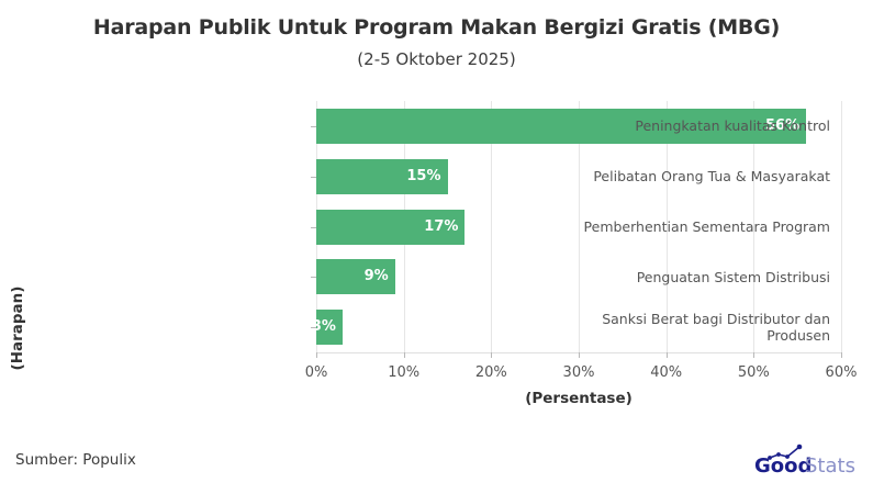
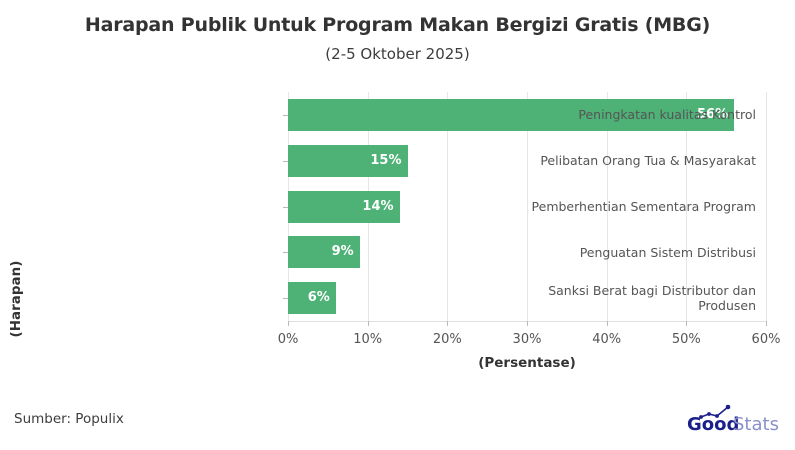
Pemberhentian Sementara Program: 17% -> 14%
Sanksi Berat bagi Distributor dan Produsen: 3% -> 6%
